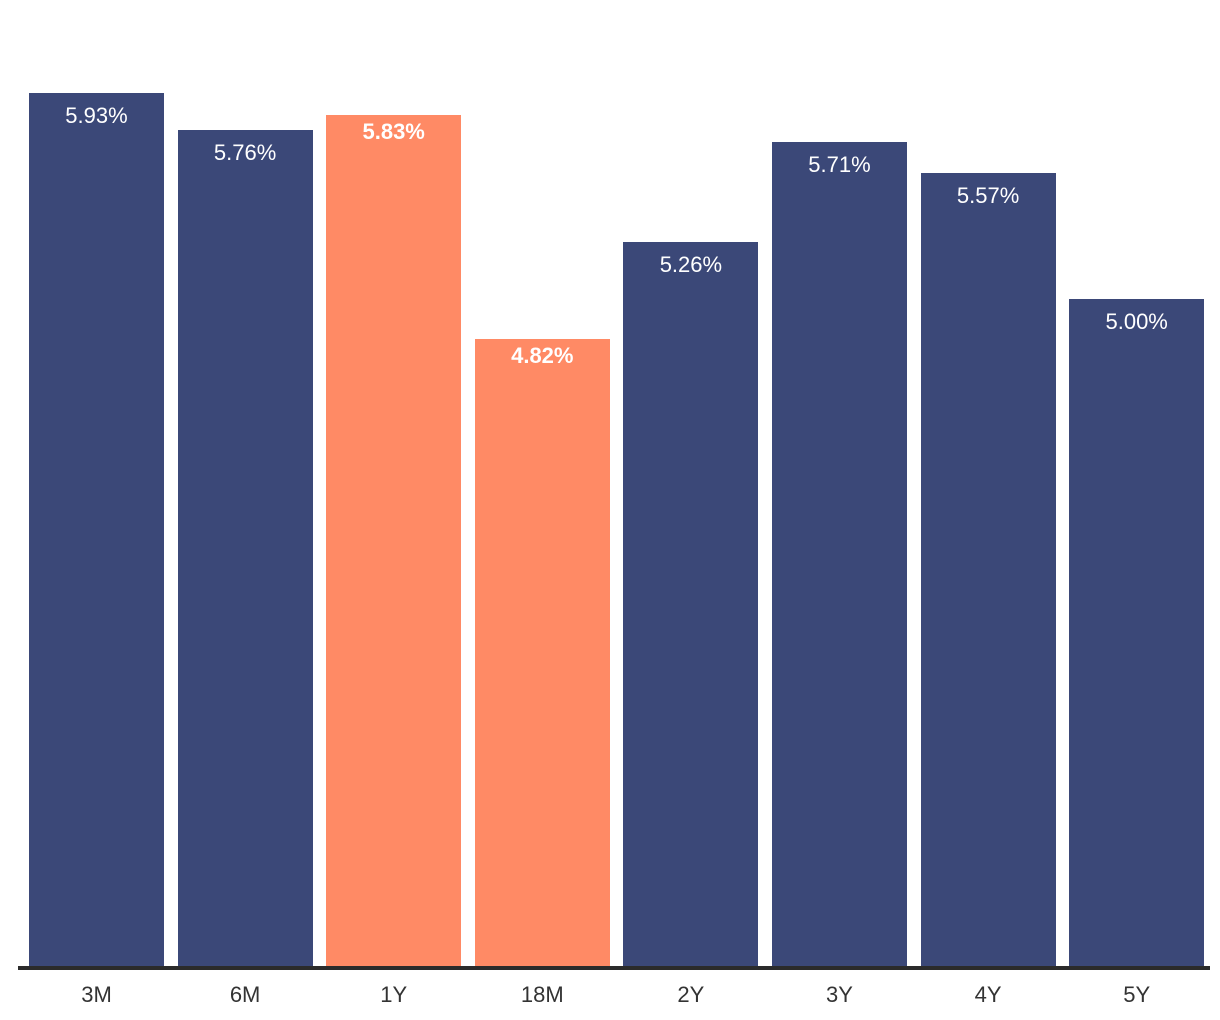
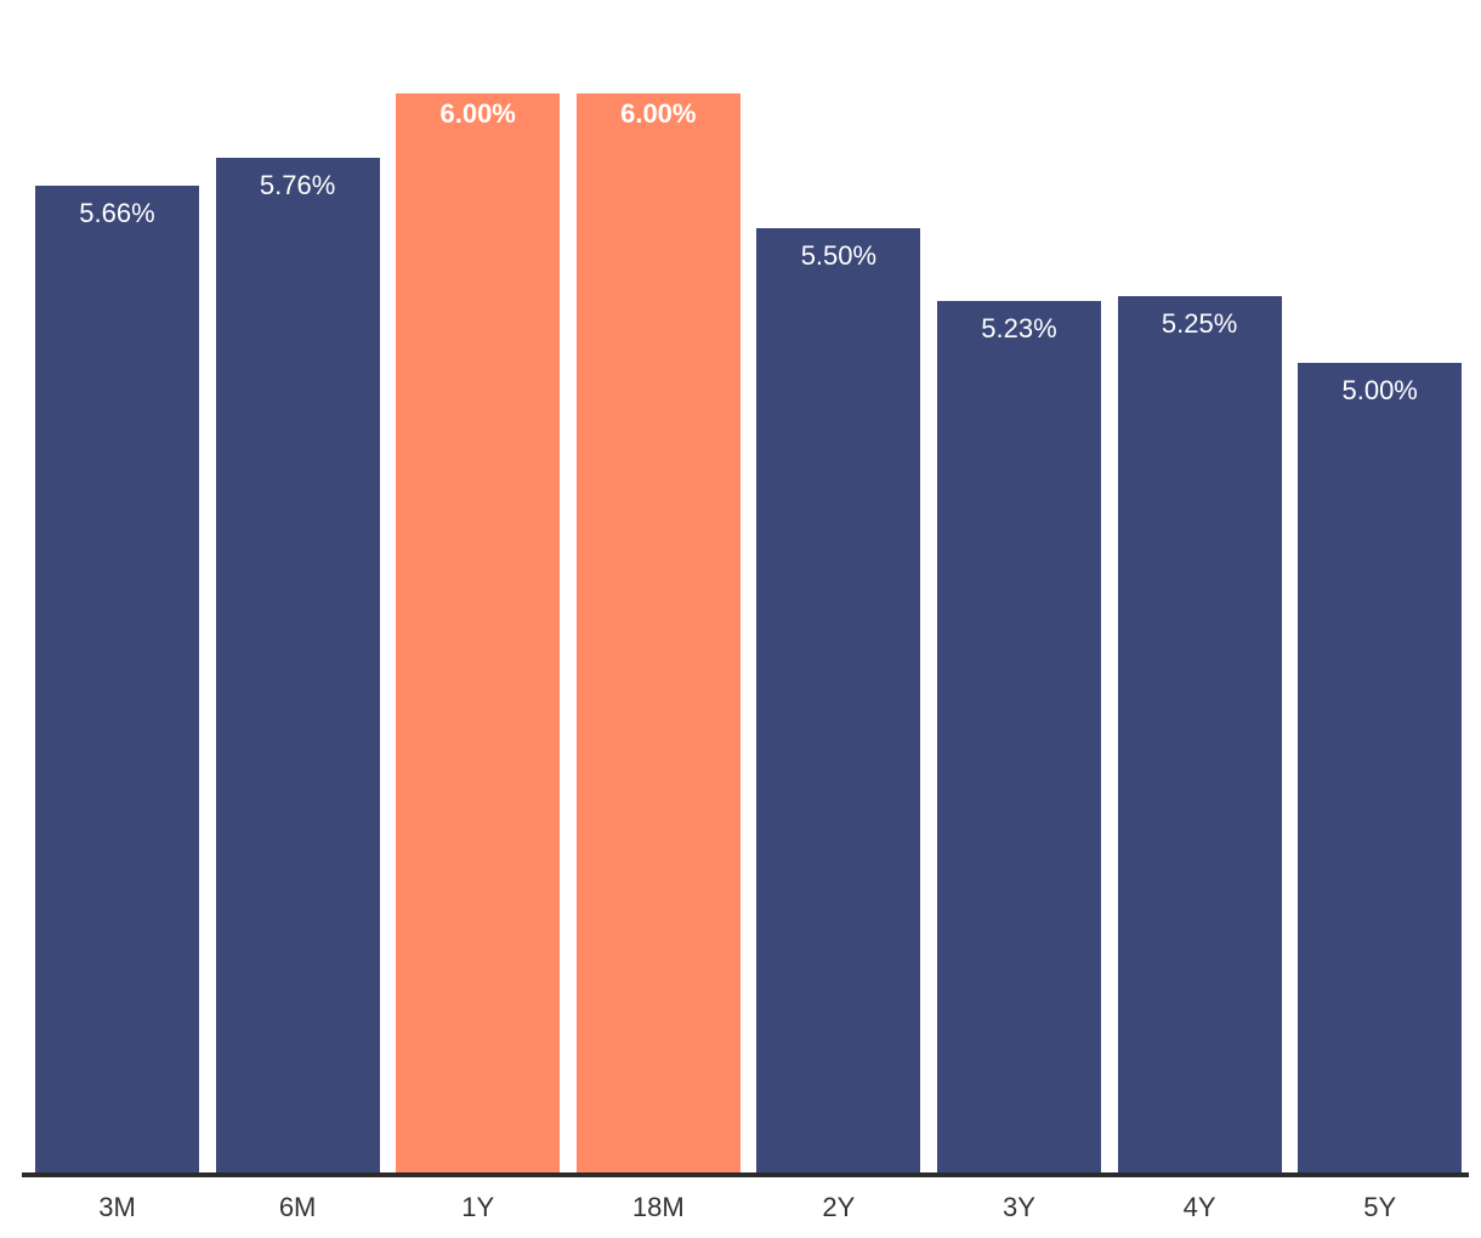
3M: 5.93% -> 5.66%
1Y: 5.83% -> 6.00%
18M: 4.82% -> 6.00%
2Y: 5.26% -> 5.50%
3Y: 5.71% -> 5.23%
4Y: 5.57% -> 5.25%
